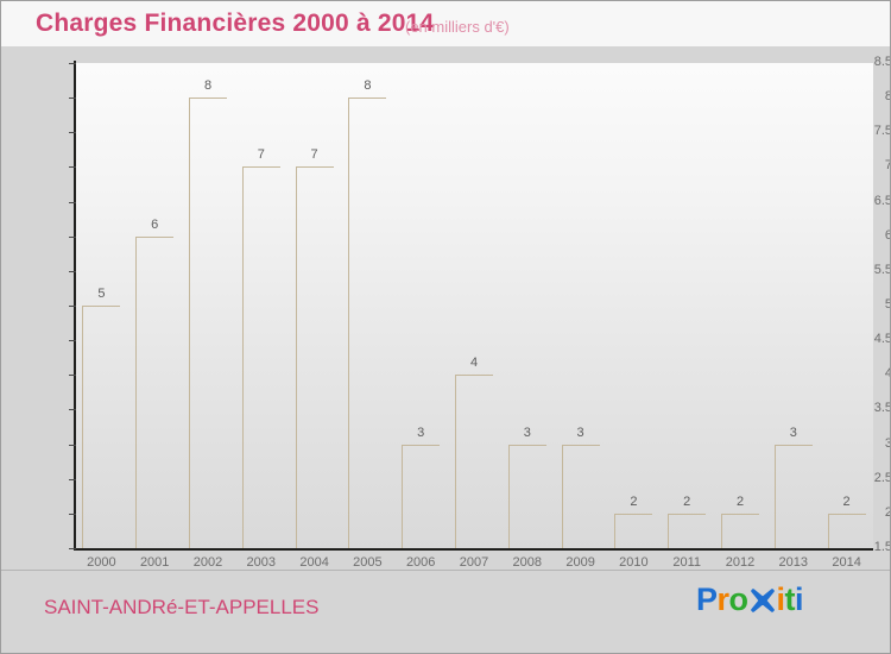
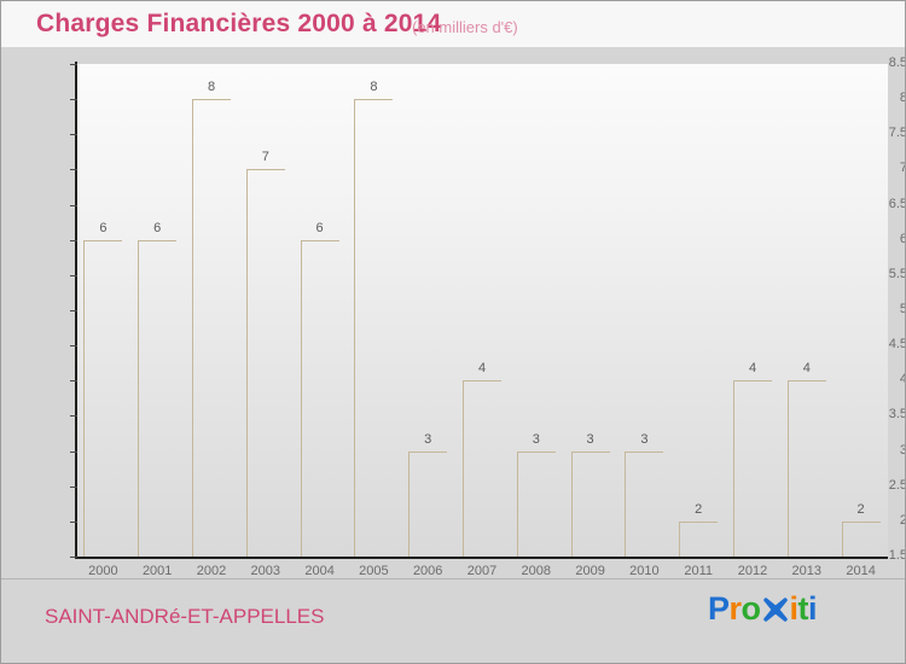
2000: 5 -> 6
2004: 7 -> 6
2010: 2 -> 3
2012: 2 -> 4
2013: 3 -> 4
